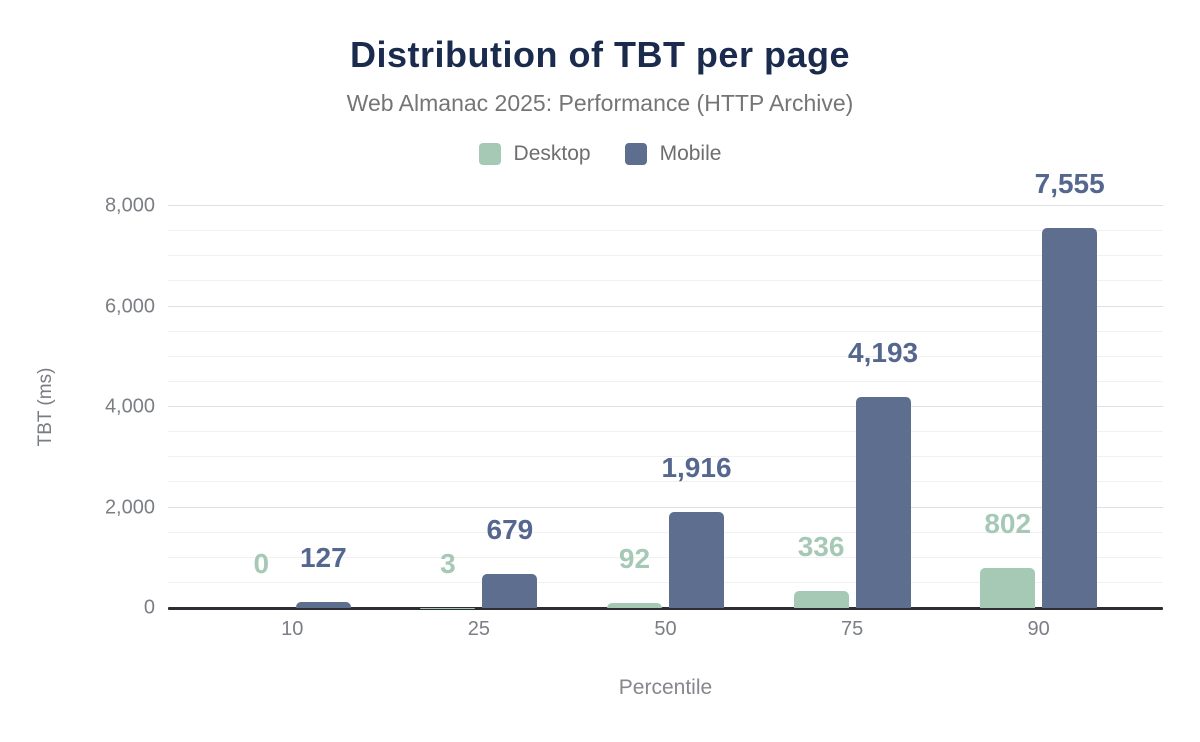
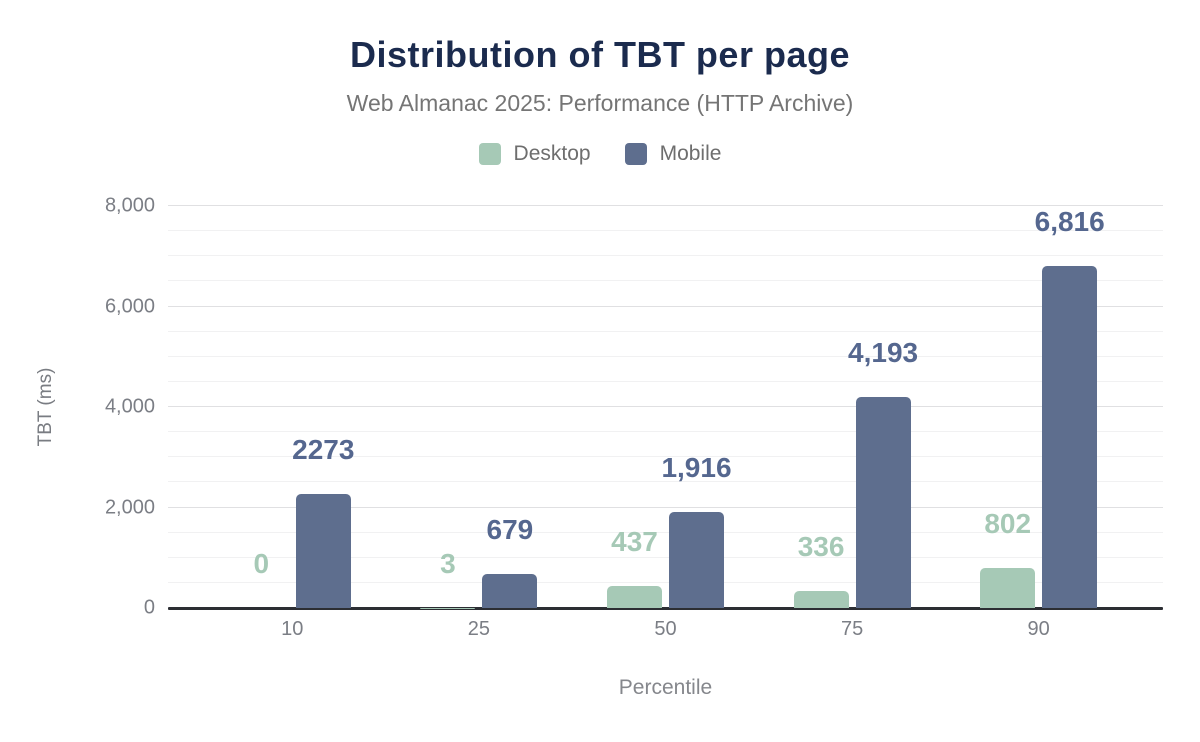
Mobile/10: 127 -> 2273
Desktop/50: 92 -> 437
Mobile/90: 7,555 -> 6,816
